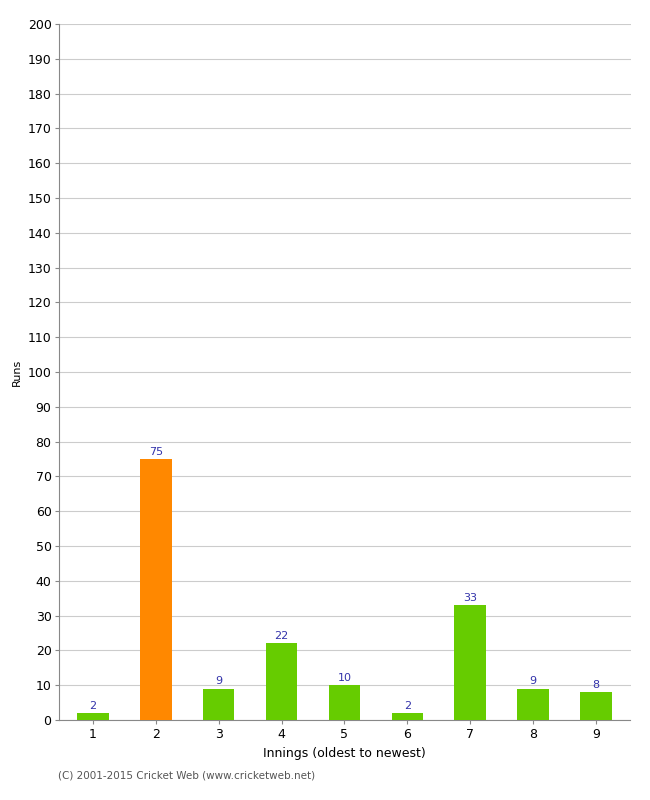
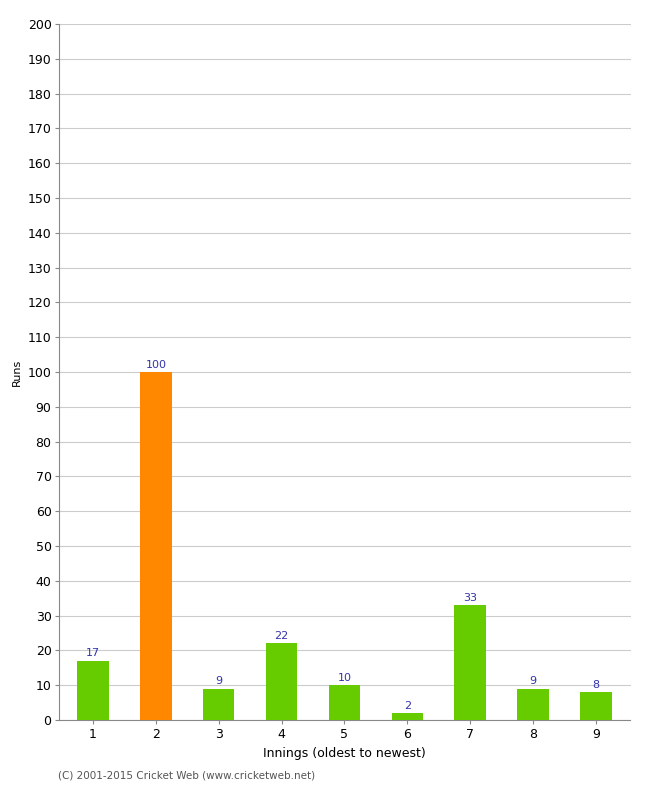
1: 2 -> 17
2: 75 -> 100
